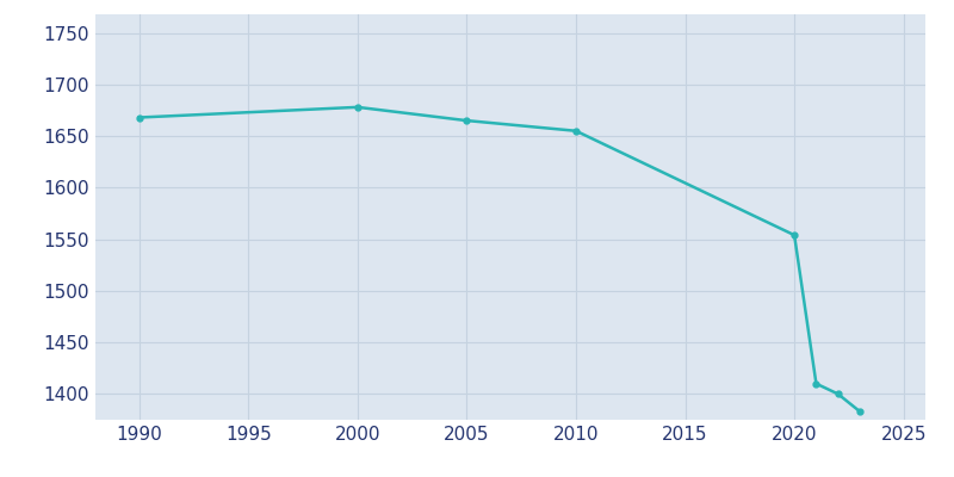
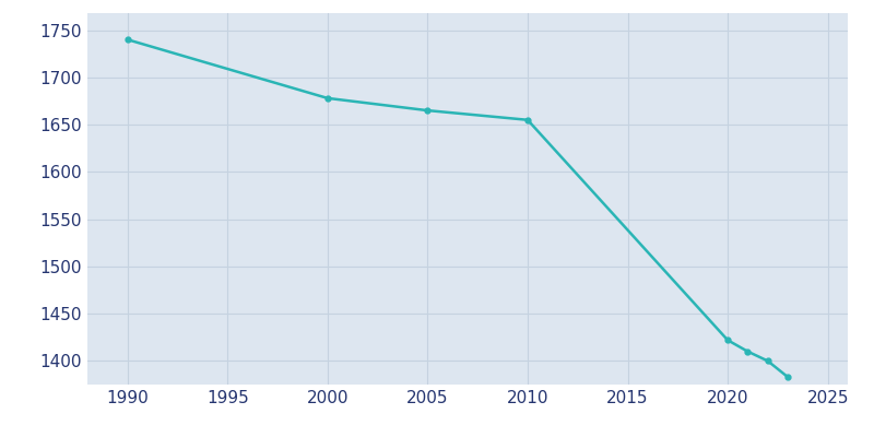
1990: 1668 -> 1740
2020: 1554 -> 1422
